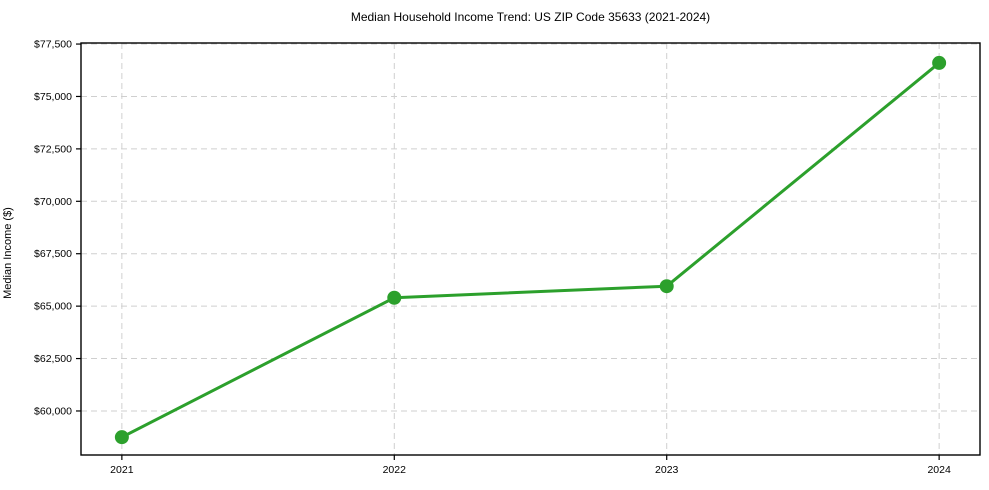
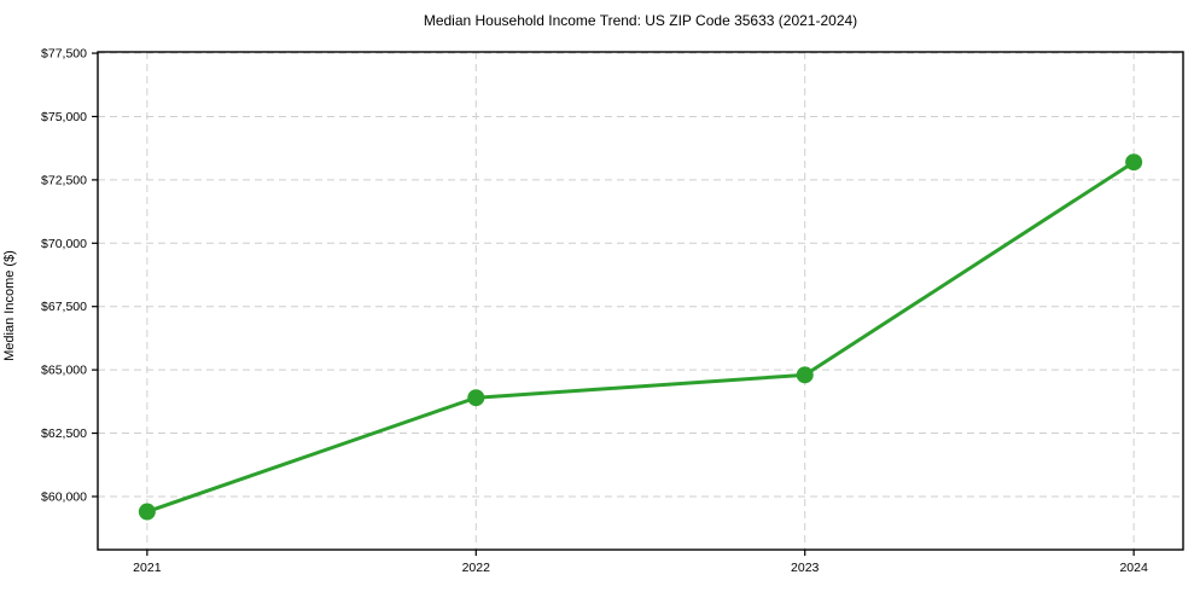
2021: $58800 -> $59400
2022: $65400 -> $63900
2023: $66000 -> $64800
2024: $76600 -> $73200
